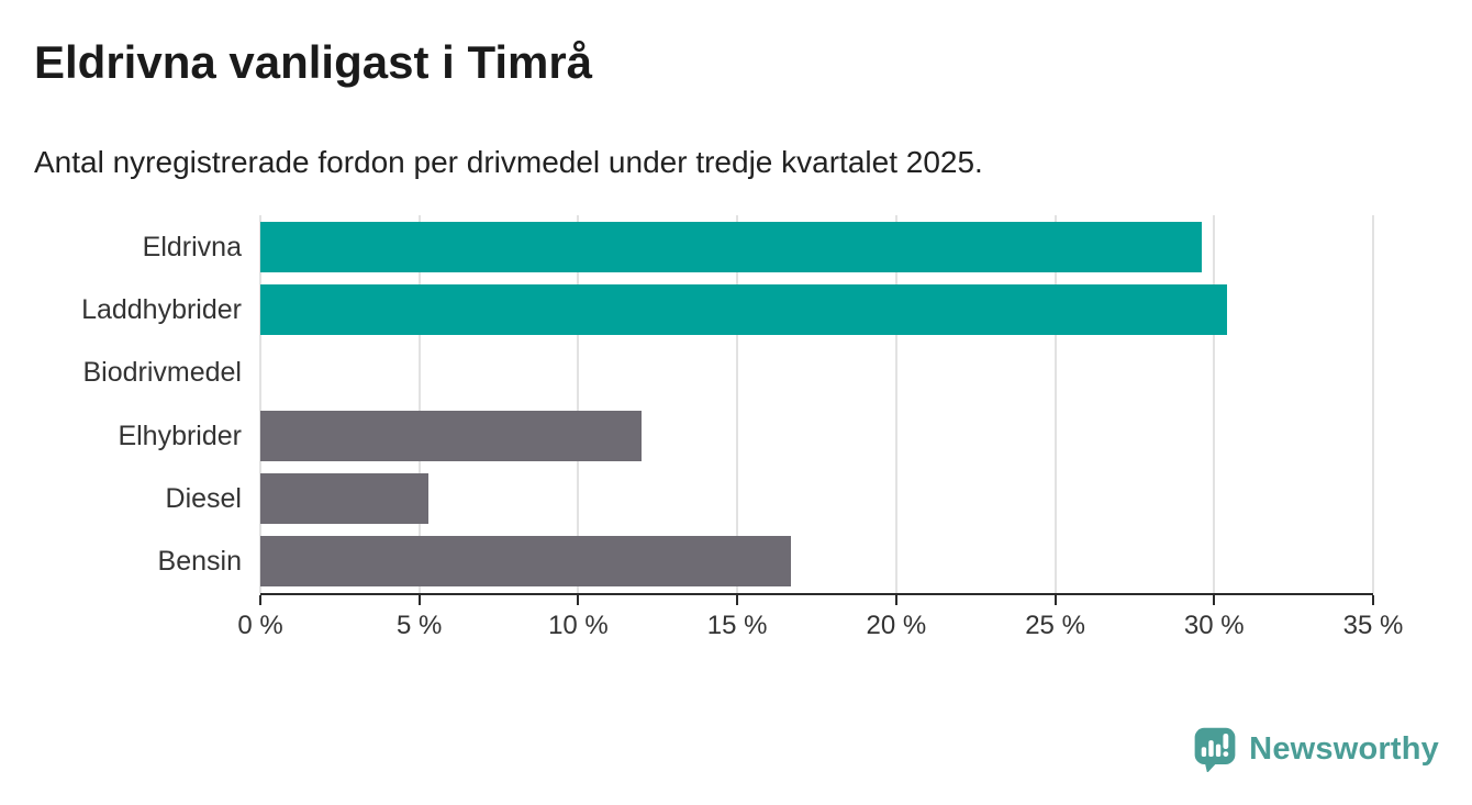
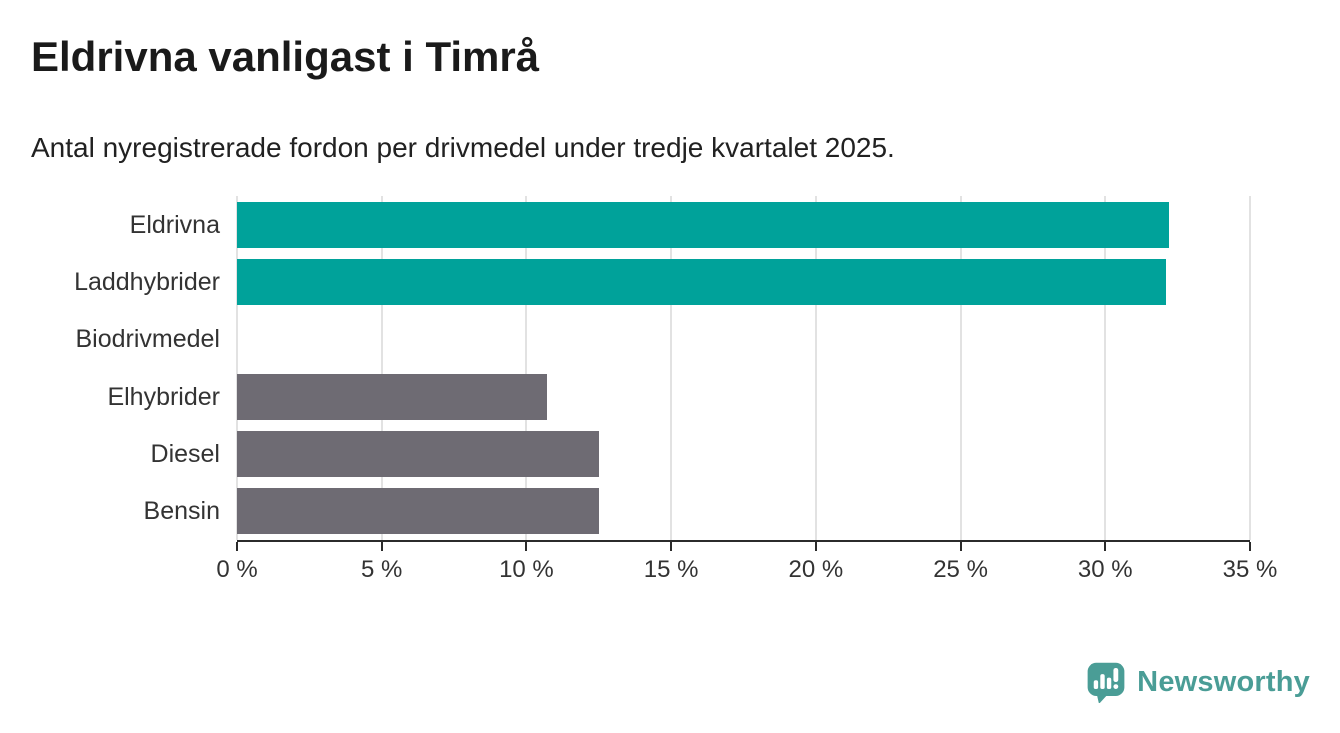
Eldrivna: 29.6% -> 32.2%
Laddhybrider: 30.4% -> 32.1%
Elhybrider: 12.0% -> 10.7%
Diesel: 5.3% -> 12.5%
Bensin: 16.7% -> 12.5%
